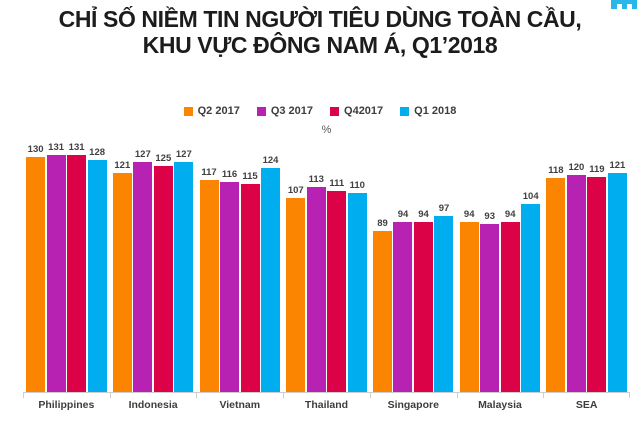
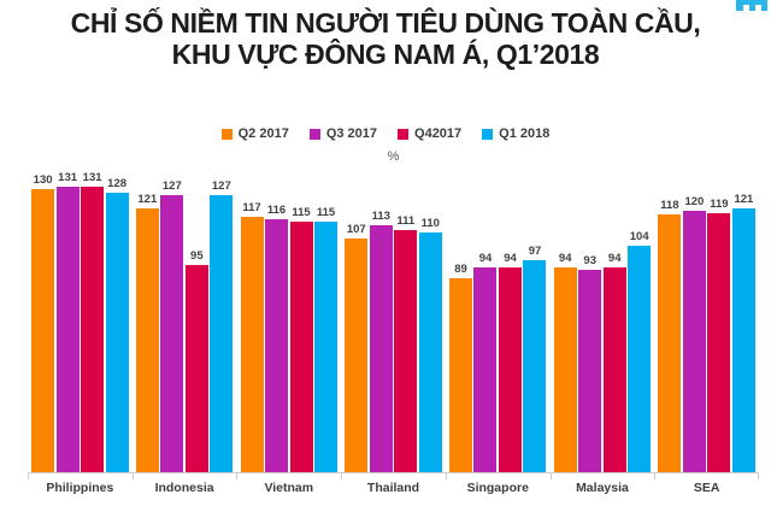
Q42017/Indonesia: 125 -> 95
Q1 2018/Vietnam: 124 -> 115
